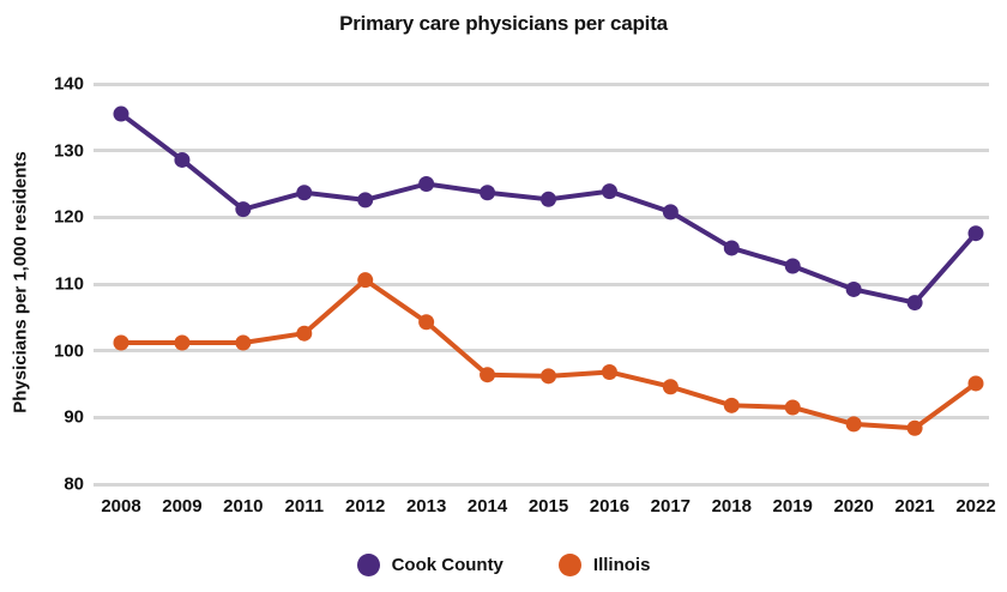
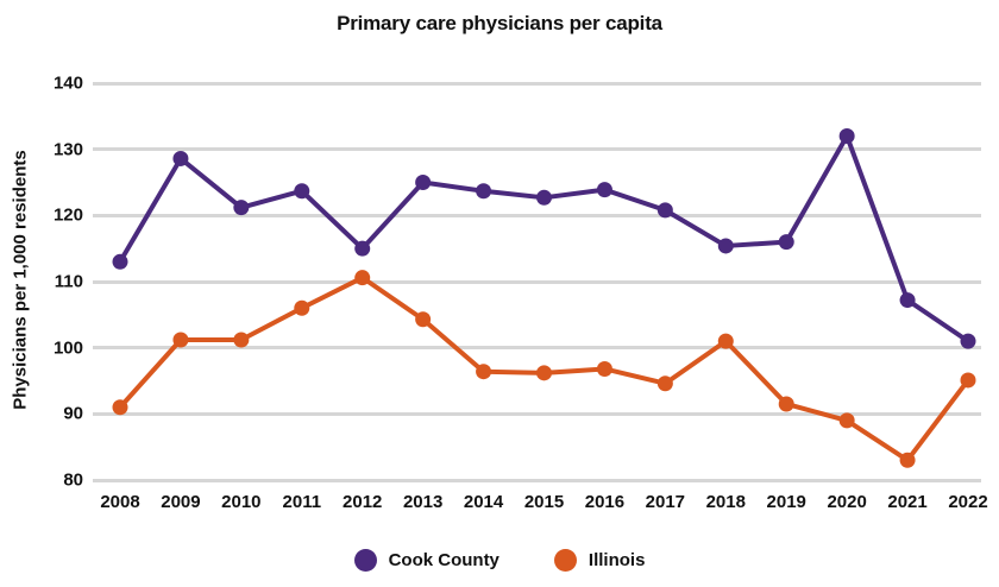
Cook County/2008: 136 -> 113
Illinois/2008: 101 -> 91
Illinois/2011: 103 -> 106
Cook County/2012: 123 -> 115
Illinois/2018: 92 -> 101
Cook County/2019: 113 -> 116
Cook County/2020: 109 -> 132
Illinois/2021: 88 -> 83
Cook County/2022: 118 -> 101
